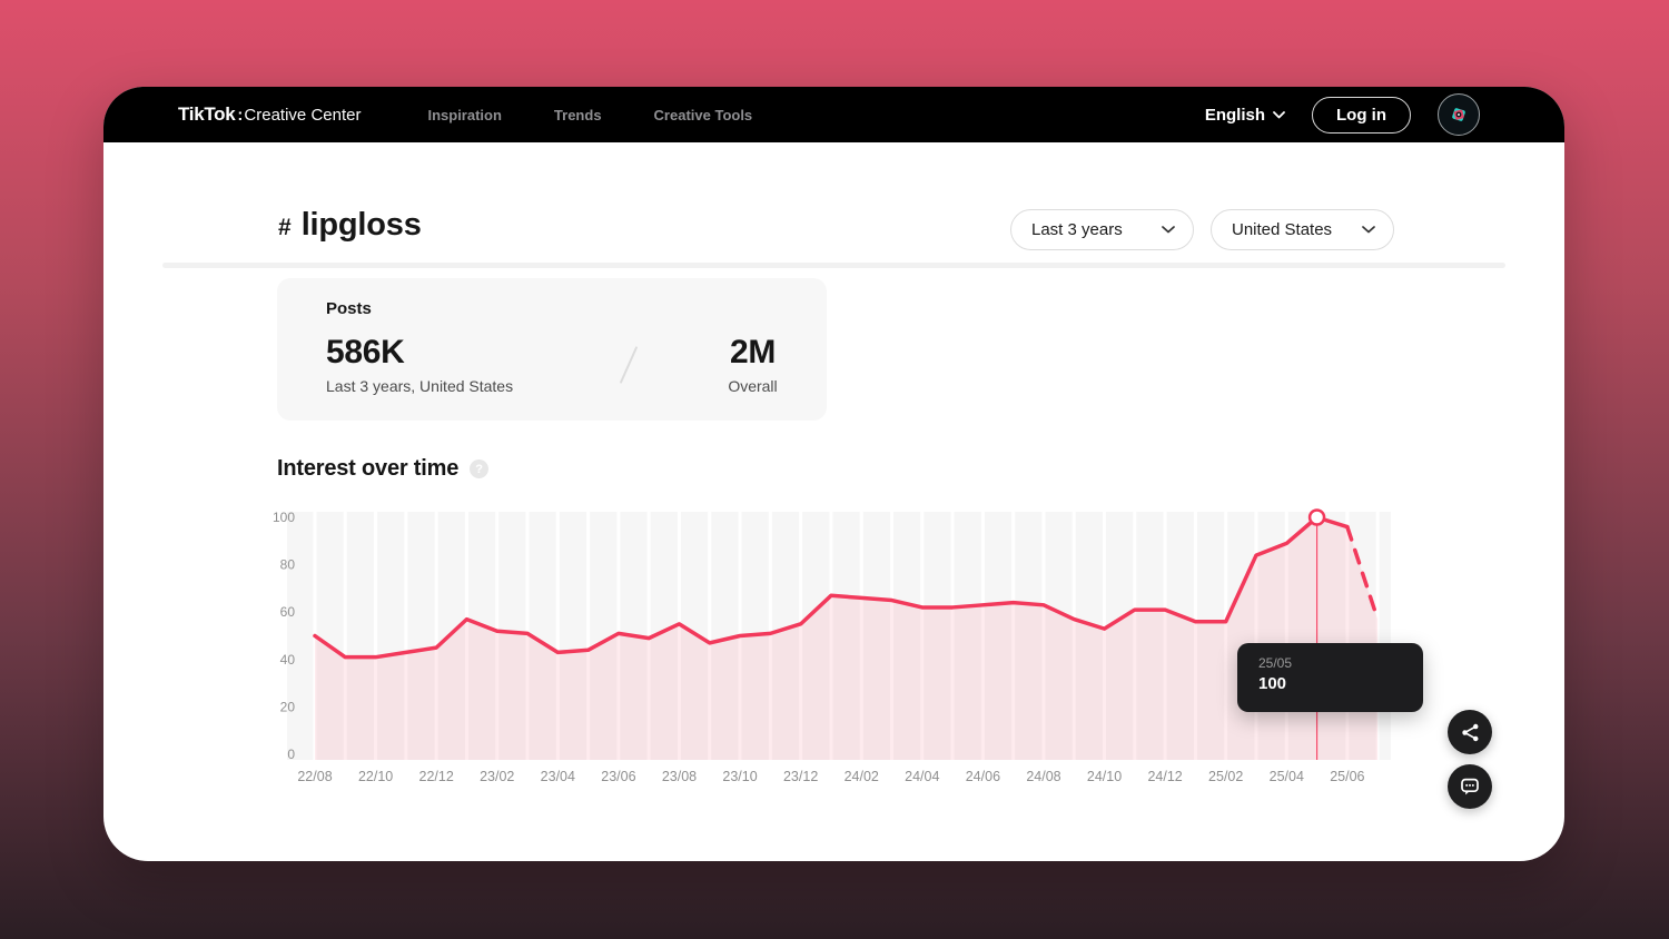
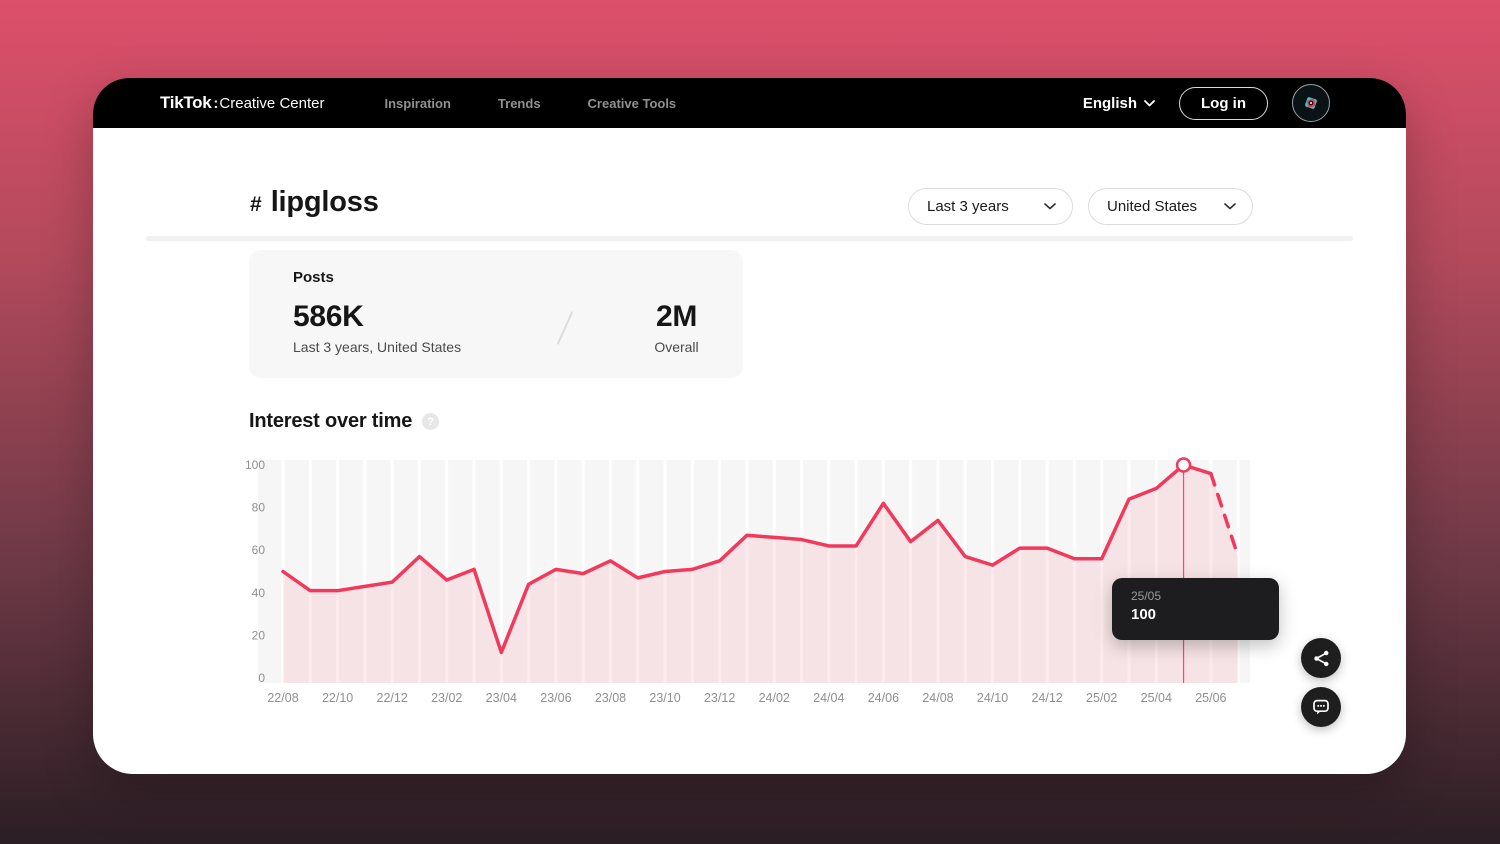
23/02: 52 -> 46
23/04: 43 -> 12
24/06: 63 -> 82
24/08: 63 -> 74
